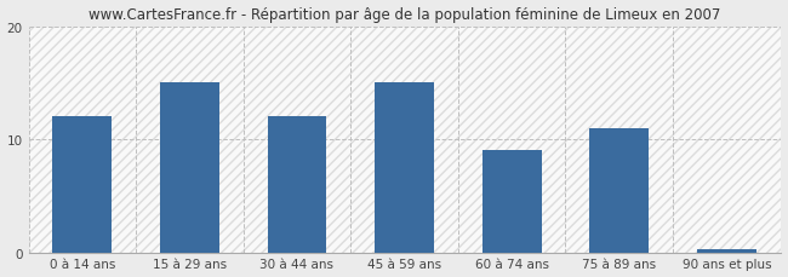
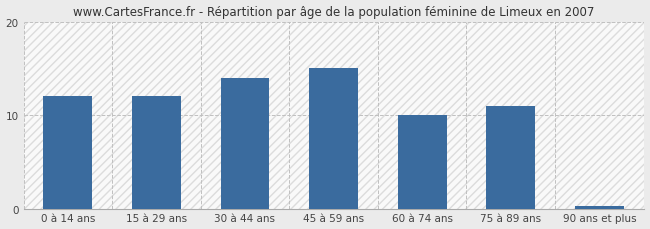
15 à 29 ans: 15.0 -> 12.0
30 à 44 ans: 12.0 -> 14.0
60 à 74 ans: 9.0 -> 10.0
